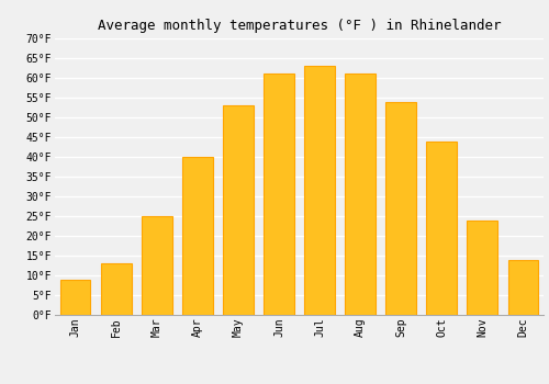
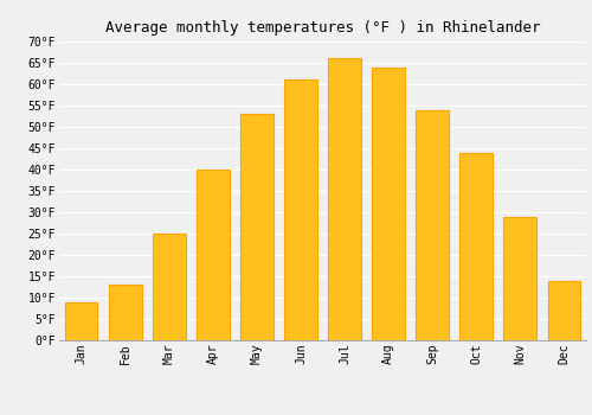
Jul: 63°F -> 66°F
Aug: 61°F -> 64°F
Nov: 24°F -> 29°F
